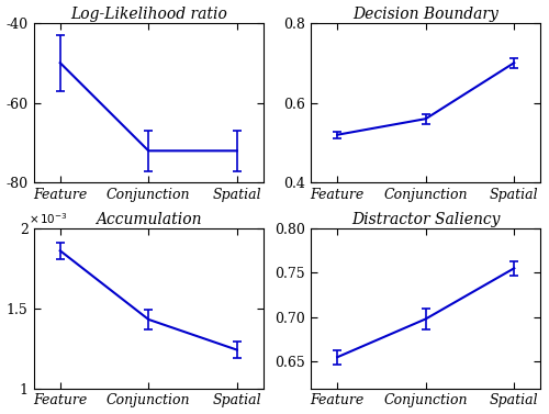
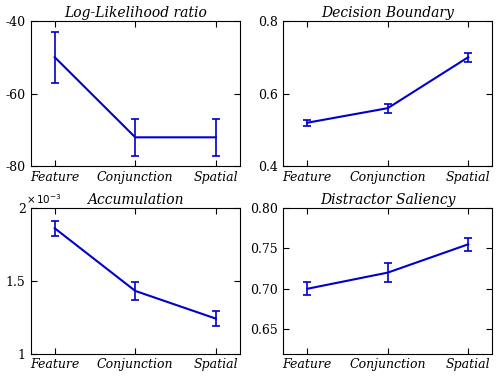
Distractor Saliency/Feature: 0.655 -> 0.700
Distractor Saliency/Conjunction: 0.698 -> 0.720
